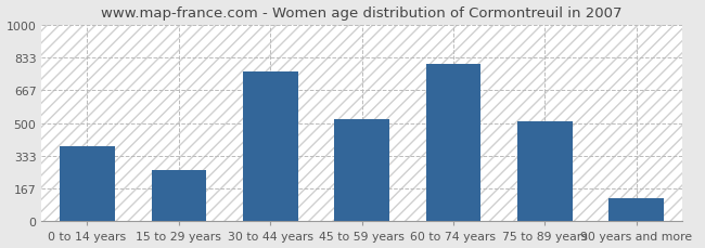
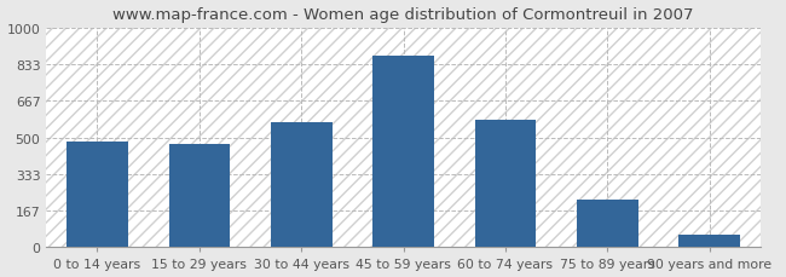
0 to 14 years: 380 -> 480
15 to 29 years: 260 -> 470
30 to 44 years: 760 -> 570
45 to 59 years: 520 -> 870
60 to 74 years: 800 -> 580
75 to 89 years: 510 -> 220
90 years and more: 120 -> 60
